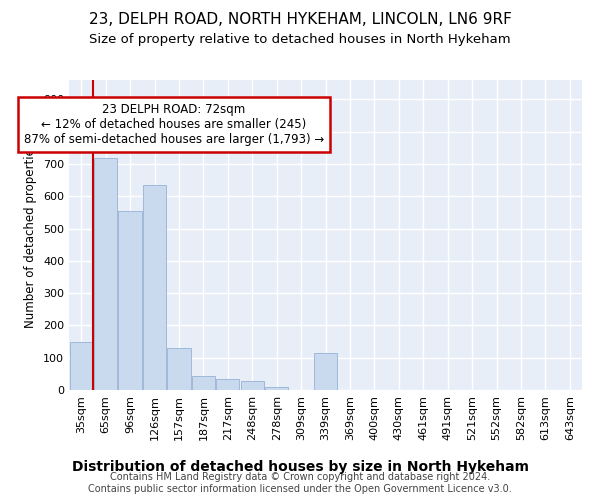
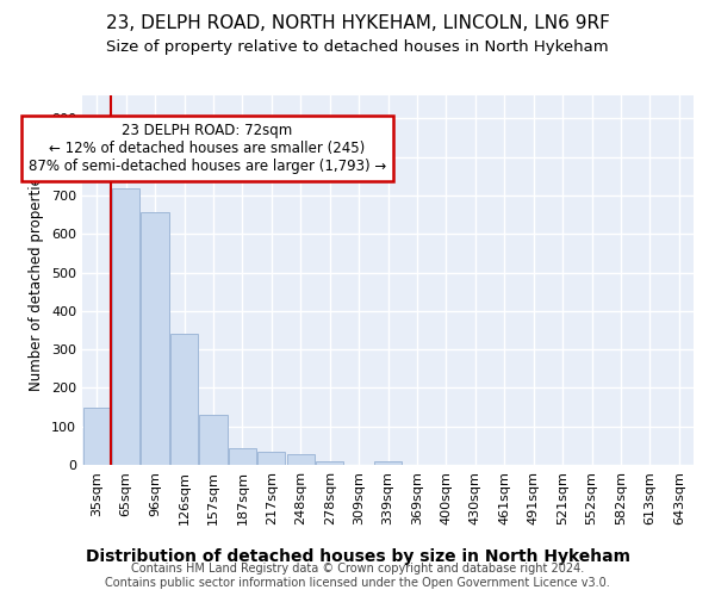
96sqm: 555 -> 655
126sqm: 635 -> 340
339sqm: 115 -> 8
